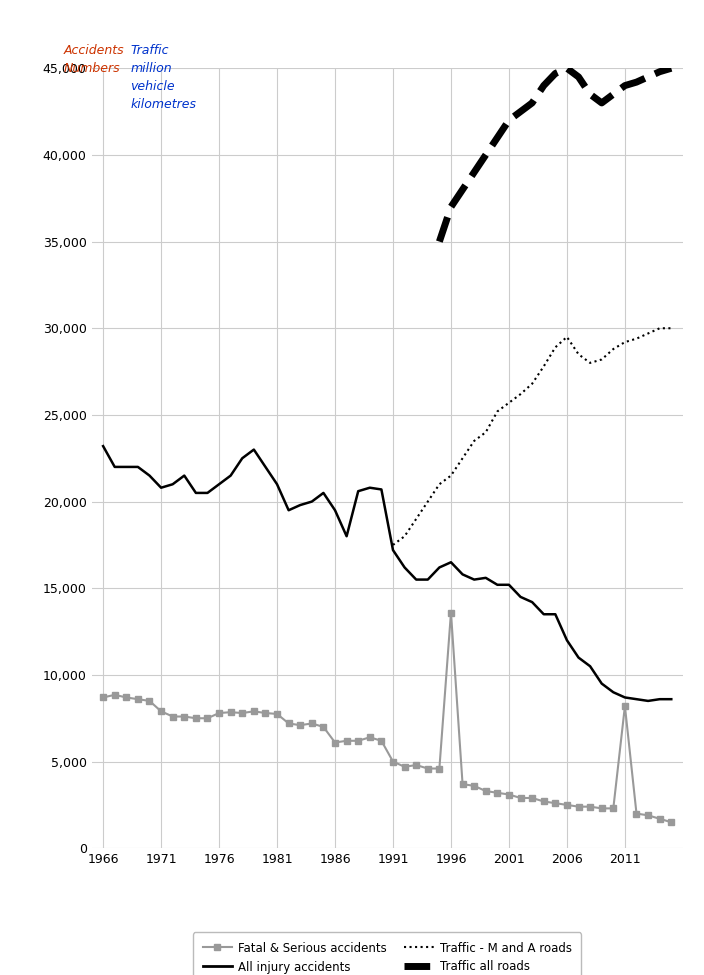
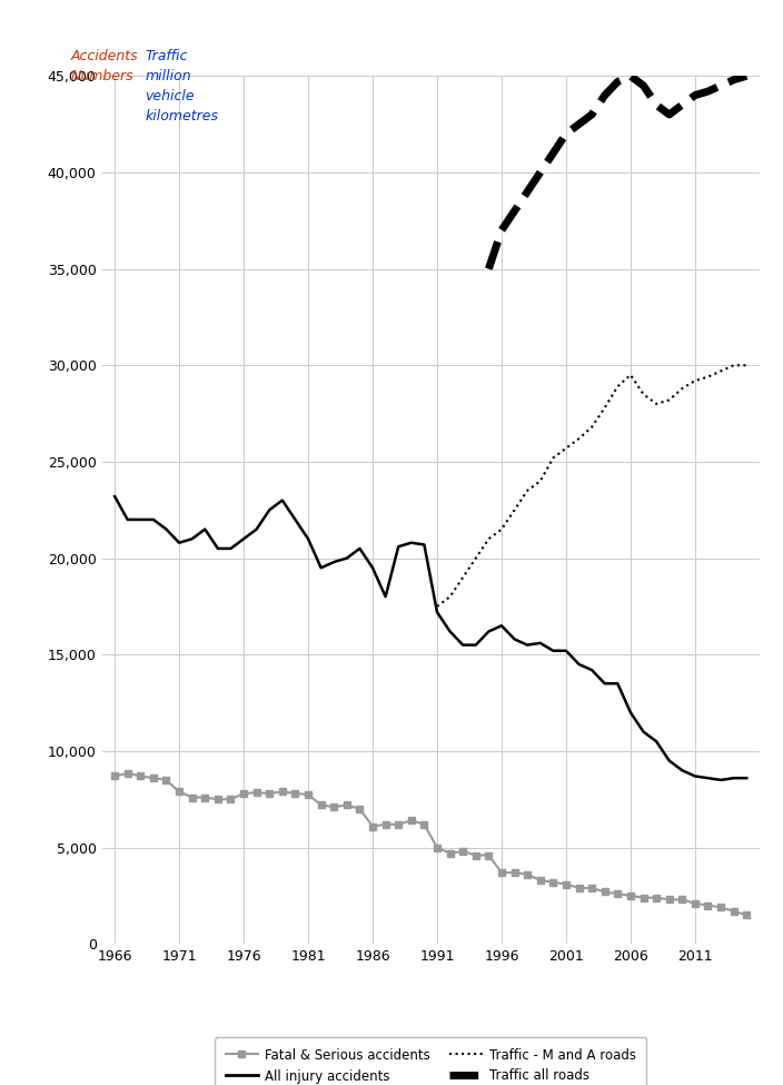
Fatal & Serious accidents/1996: 13,600 -> 3,700
Fatal & Serious accidents/2011: 8,200 -> 2,100
